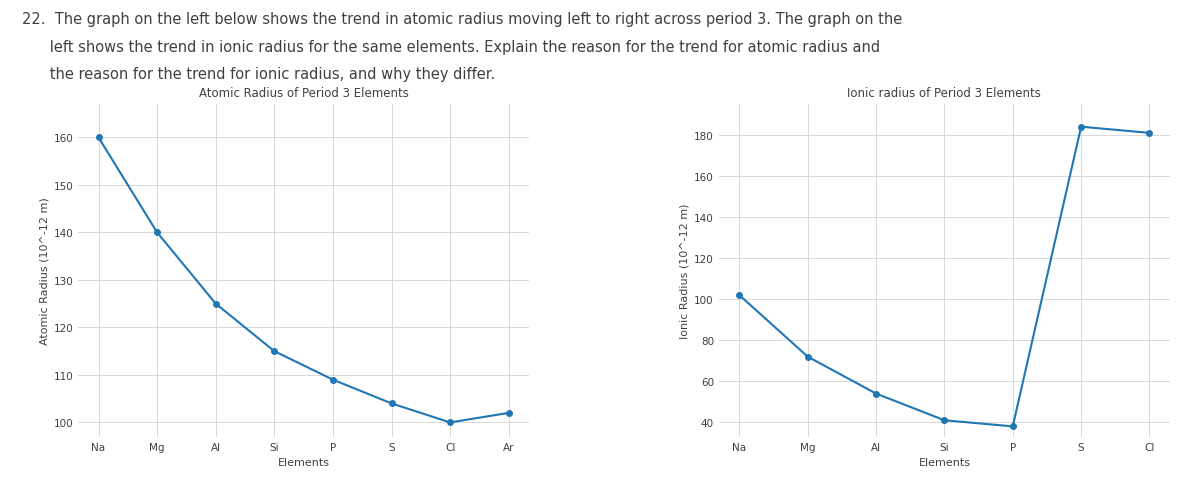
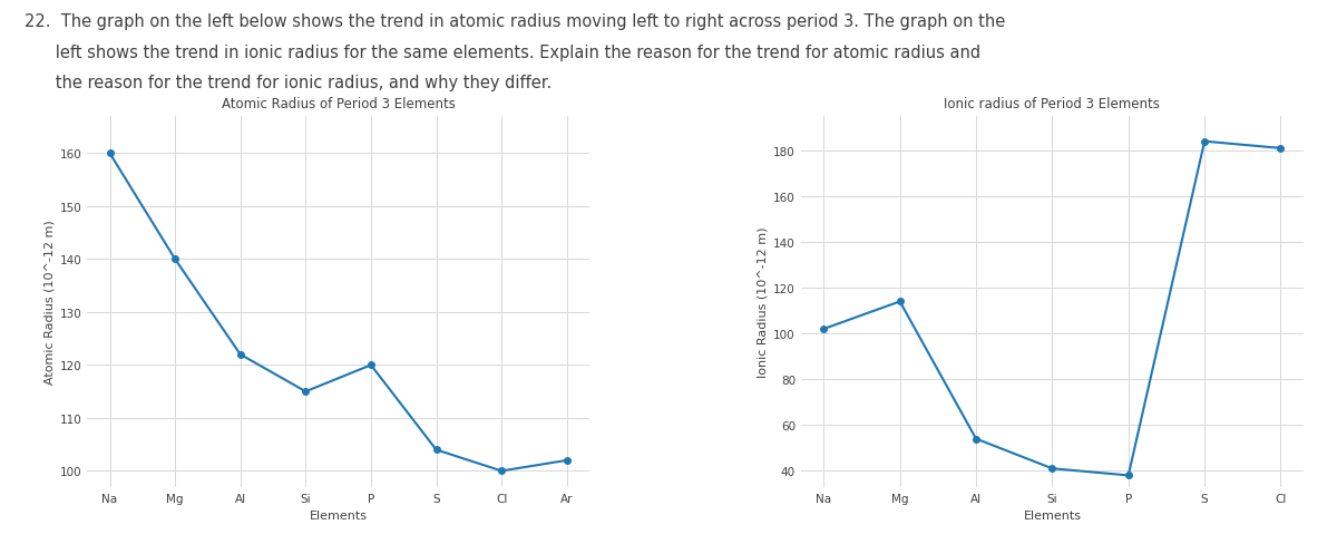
Atomic Radius of Period 3 Elements/Al: 125 -> 122
Atomic Radius of Period 3 Elements/P: 109 -> 120
Ionic radius of Period 3 Elements/Mg: 72 -> 114
